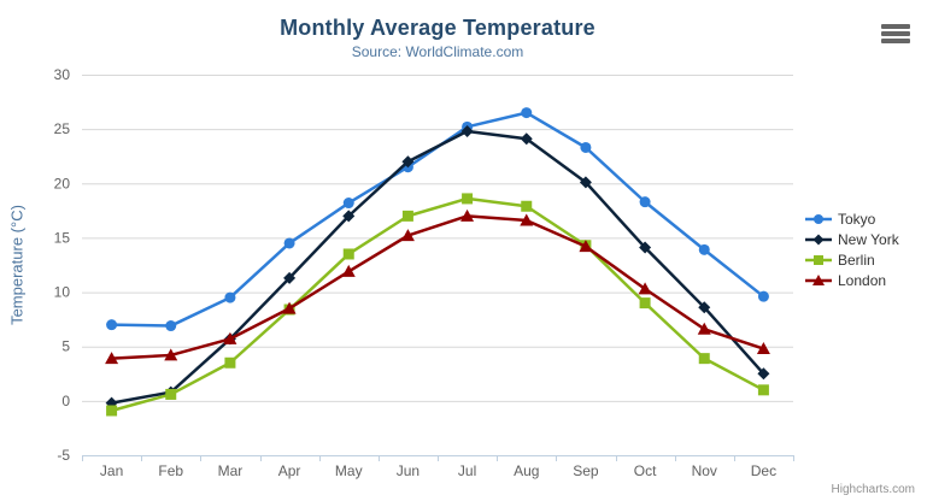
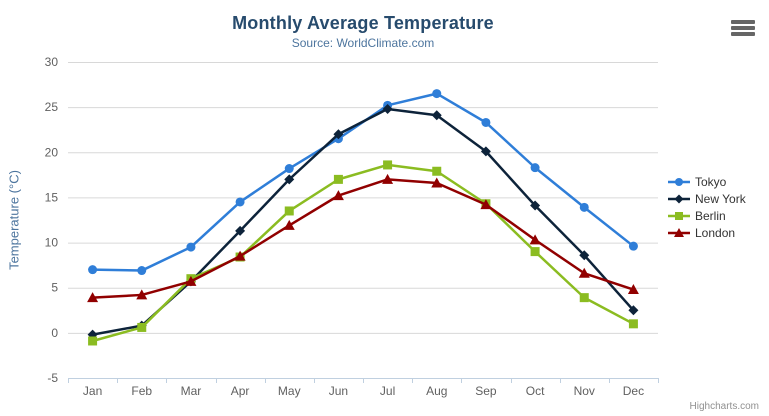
Berlin/Mar: 4 -> 6
